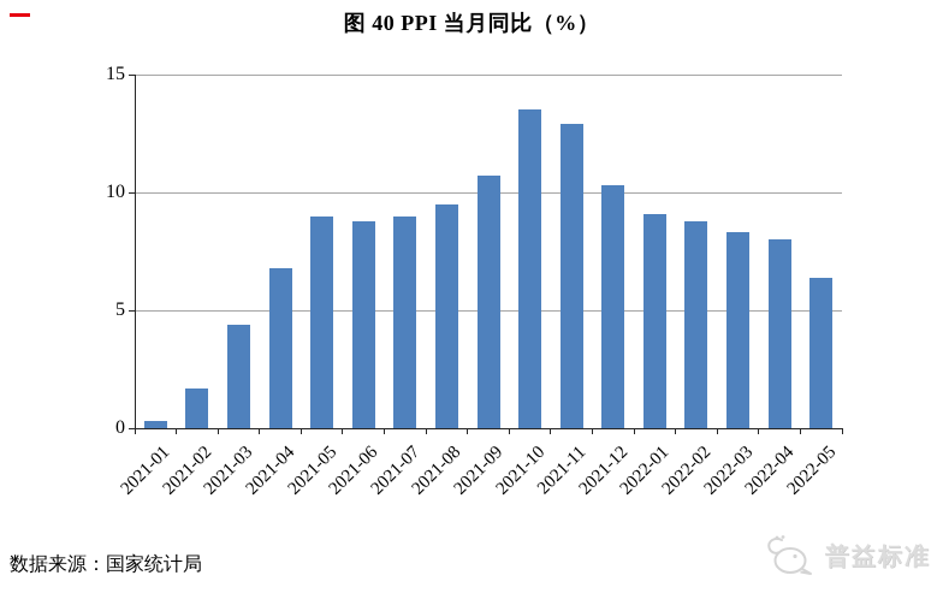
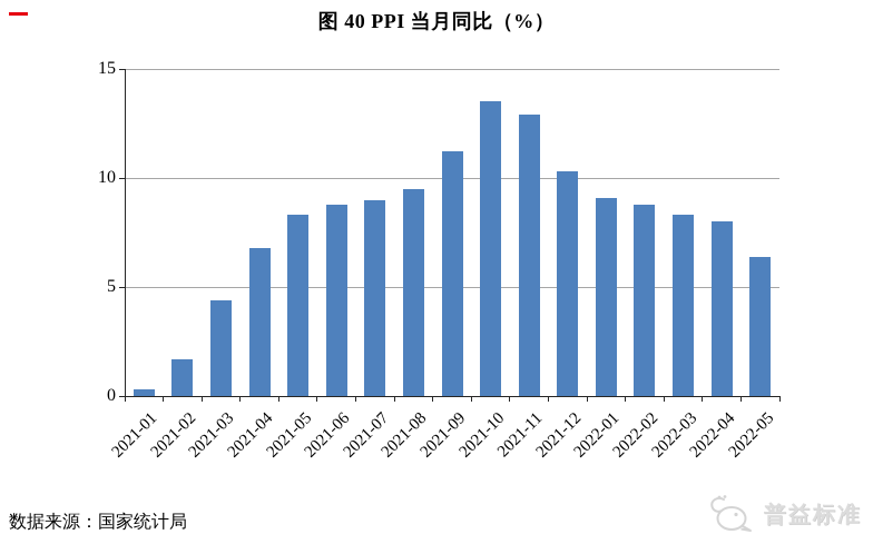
2021-05: 9.0 -> 8.3
2021-09: 10.7 -> 11.2
